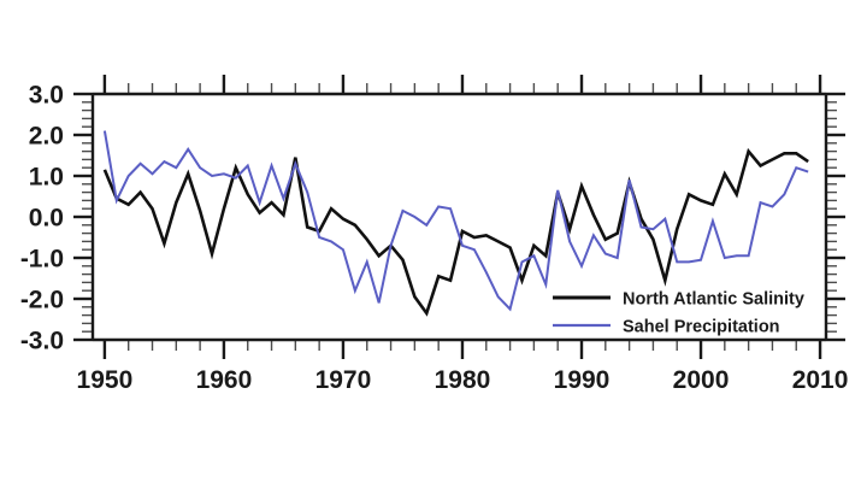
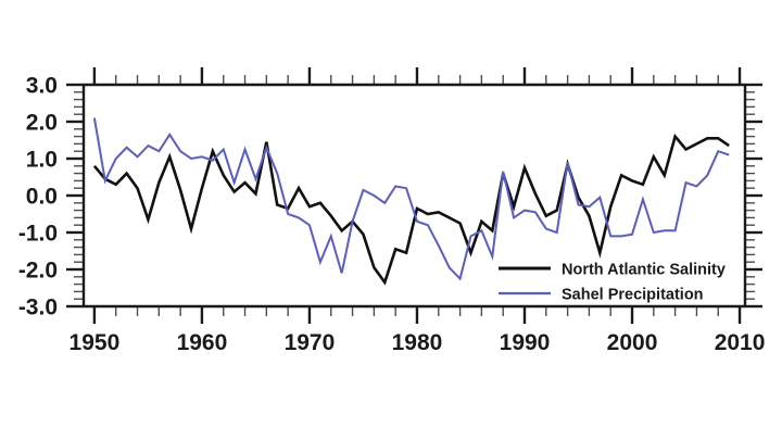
North Atlantic Salinity/1950: 1.1 -> 0.8
North Atlantic Salinity/1970: -0.1 -> -0.3
Sahel Precipitation/1990: -1.2 -> -0.4
